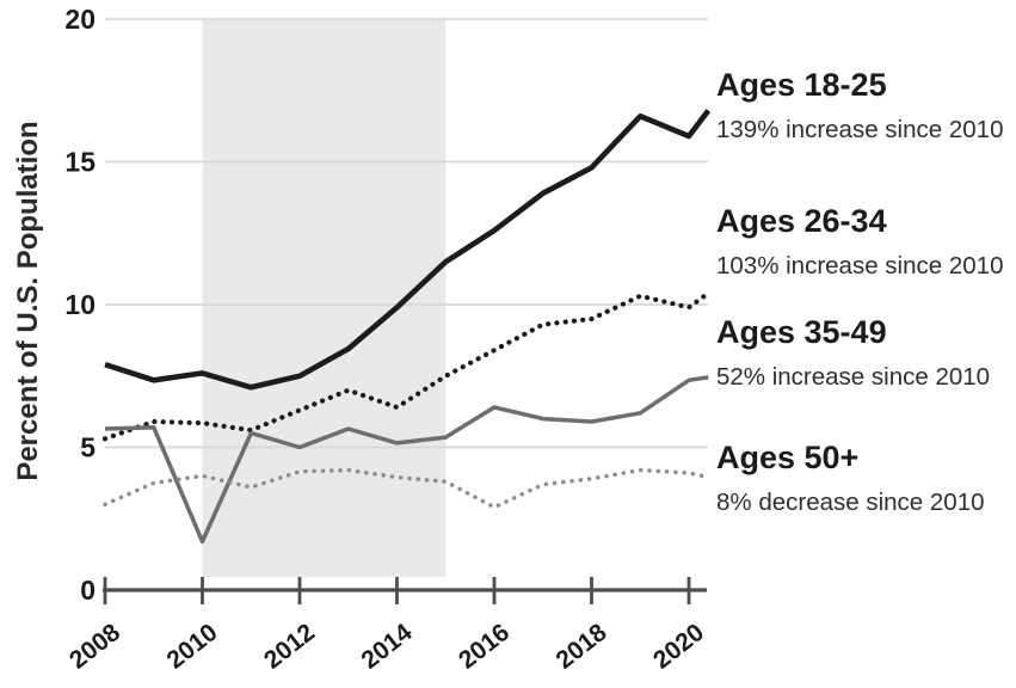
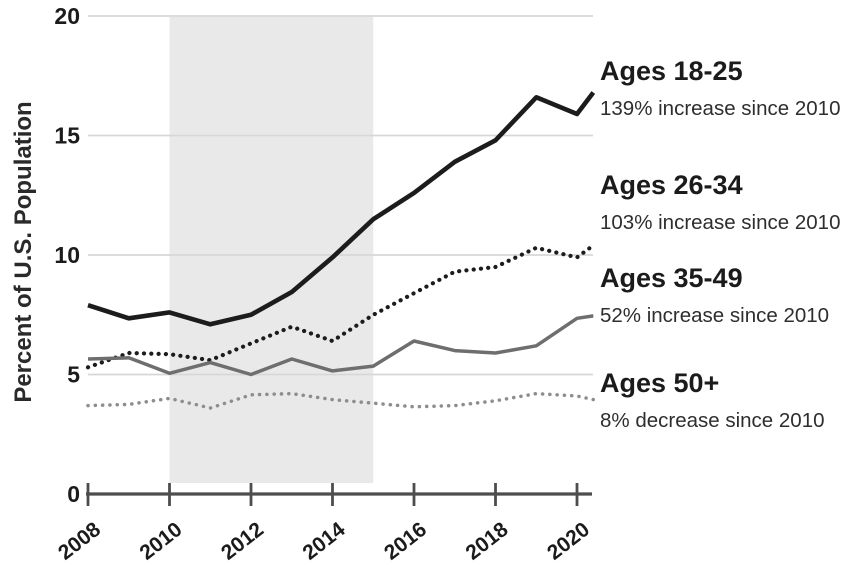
Ages 50+/2008: 3.0 -> 3.7
Ages 35-49/2010: 1.7 -> 5.0
Ages 50+/2016: 2.9 -> 3.6
